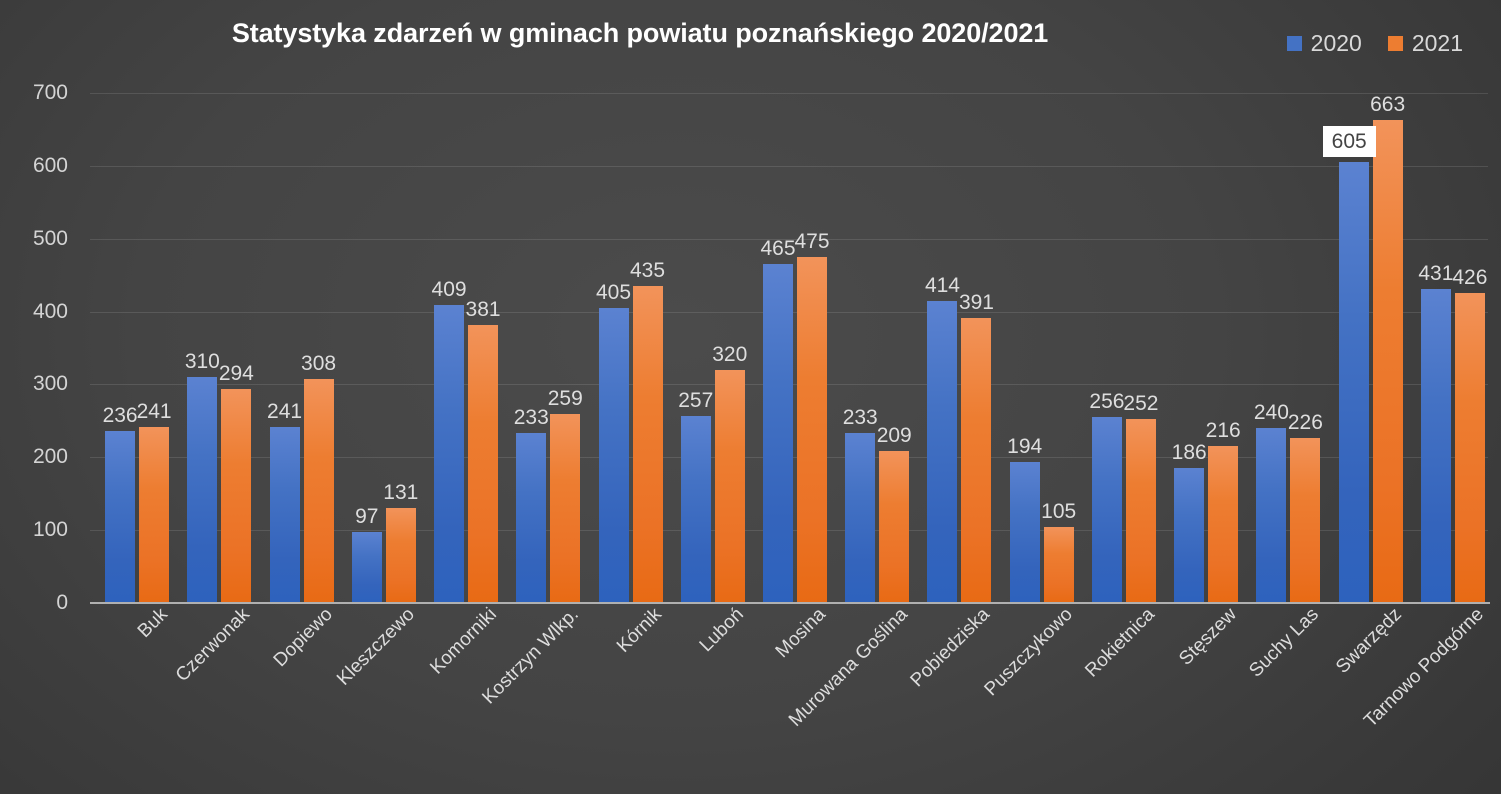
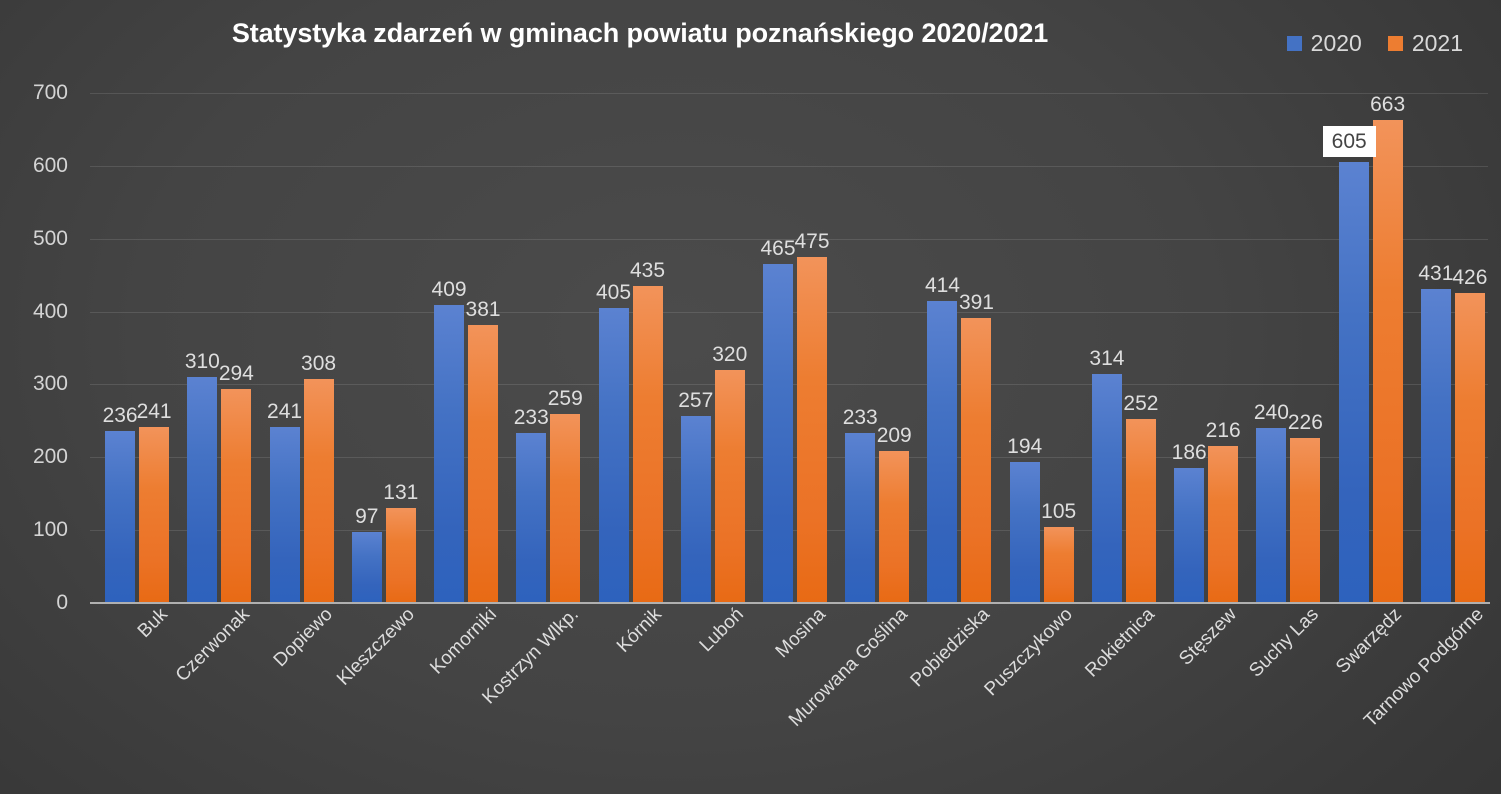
2020/Rokietnica: 256 -> 314
